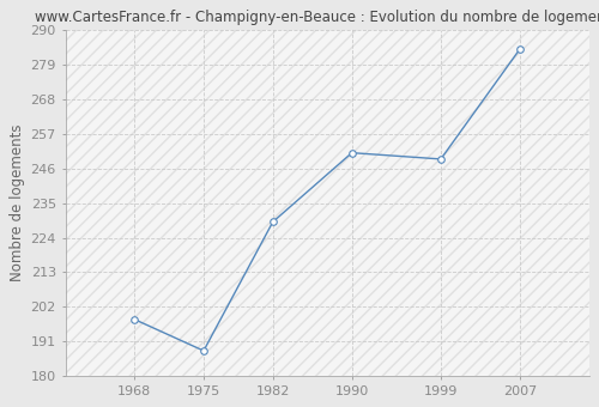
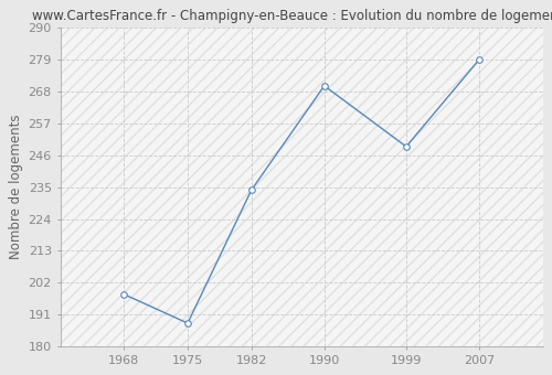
1982: 229 -> 234
1990: 251 -> 270
2007: 284 -> 279
